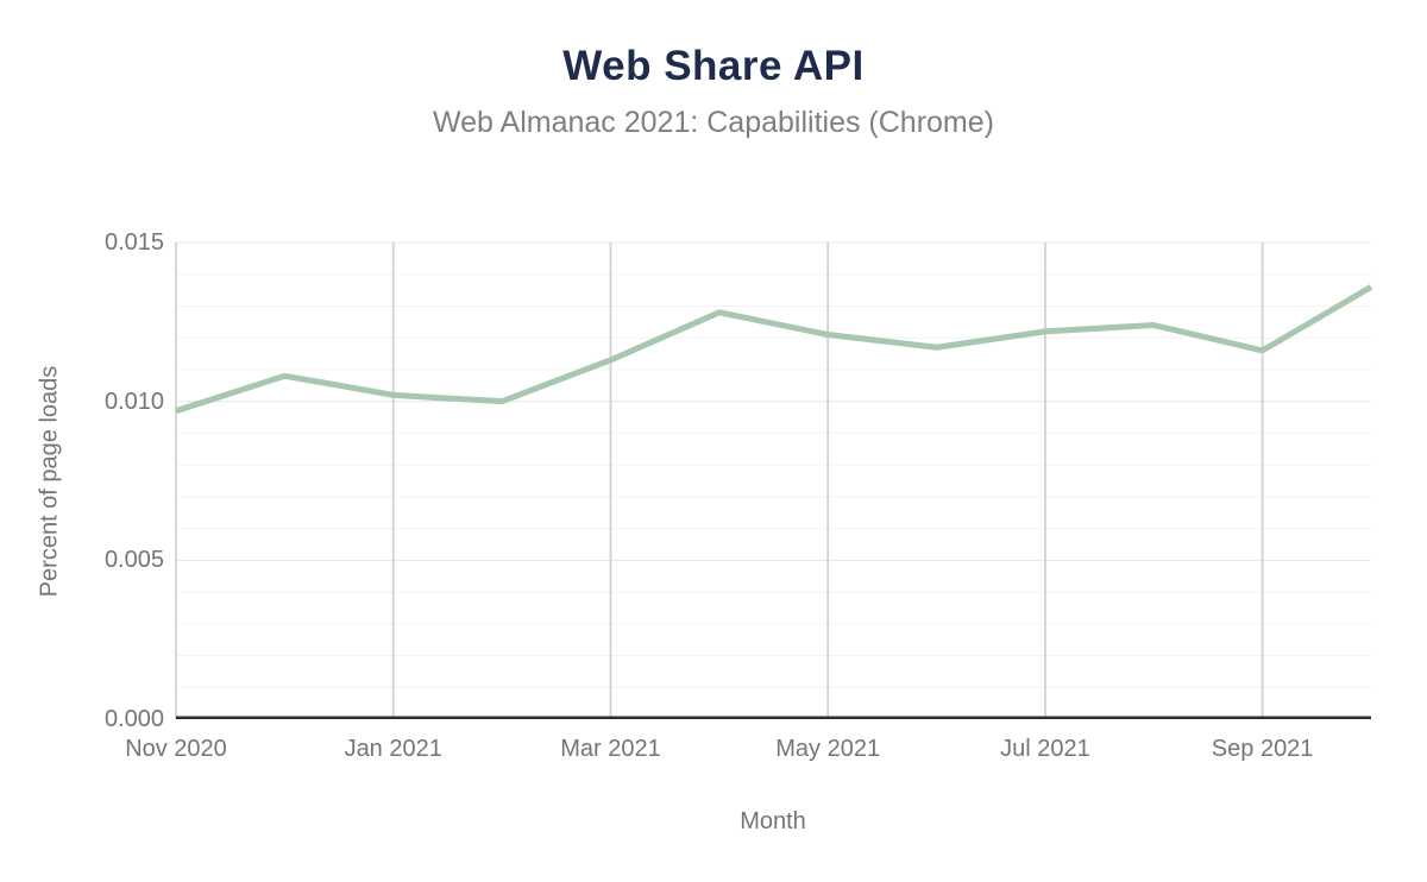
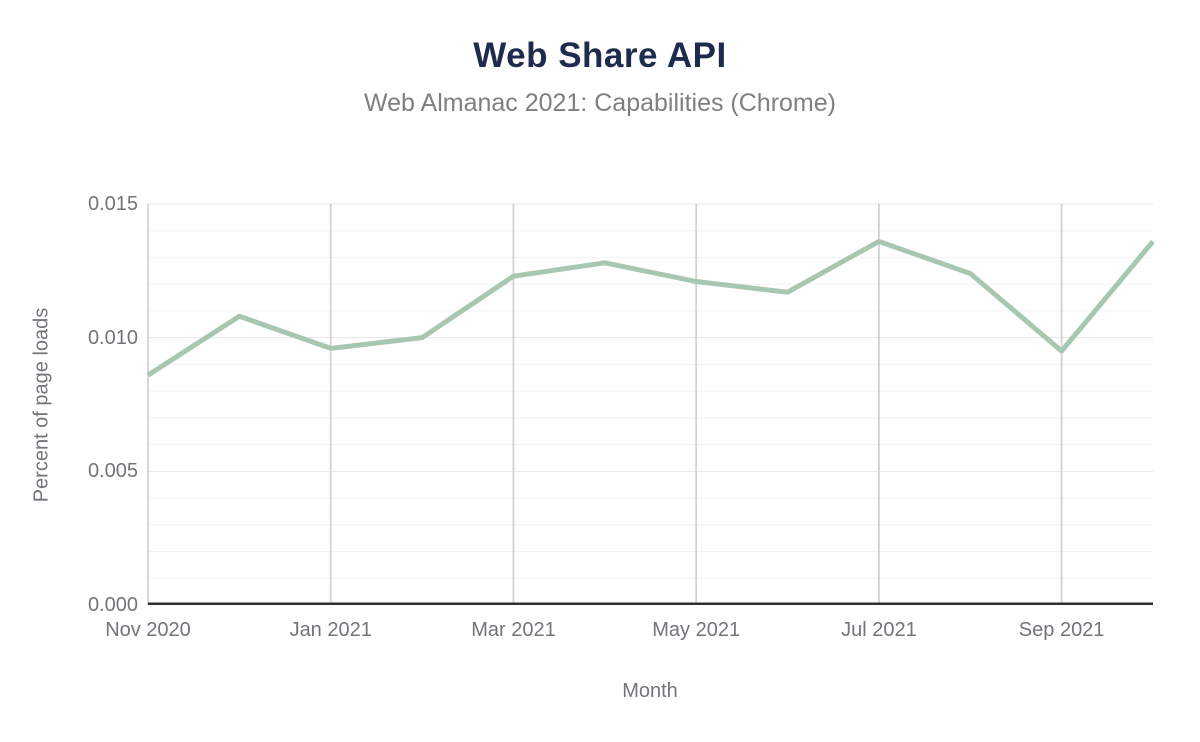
Nov 2020: 0.0097 -> 0.0086
Jan 2021: 0.0102 -> 0.0096
Mar 2021: 0.0113 -> 0.0123
Jul 2021: 0.0122 -> 0.0136
Sep 2021: 0.0116 -> 0.0095
